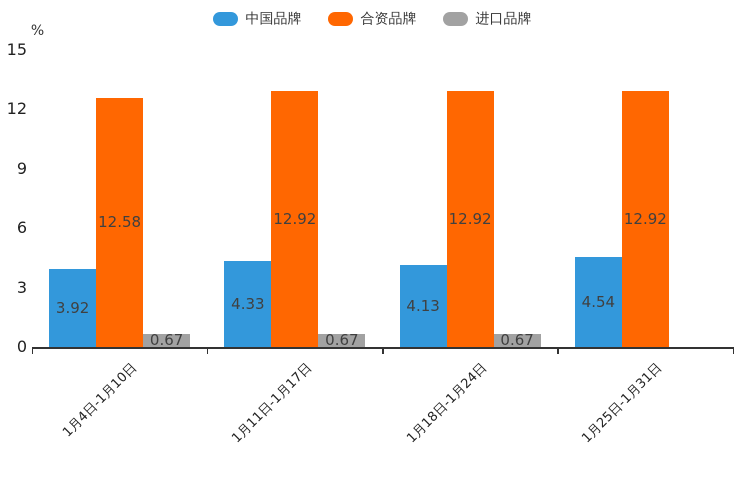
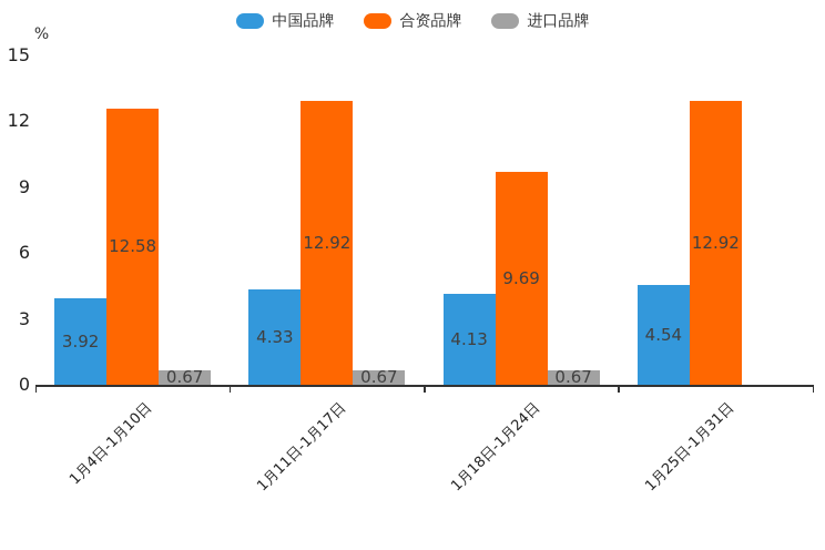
合资品牌/1月18日-1月24日: 12.92 -> 9.69
